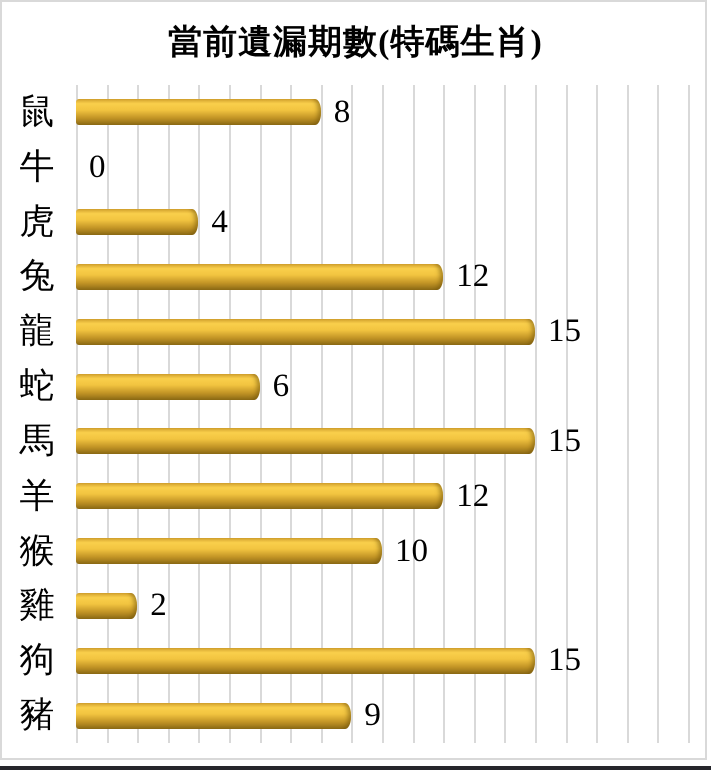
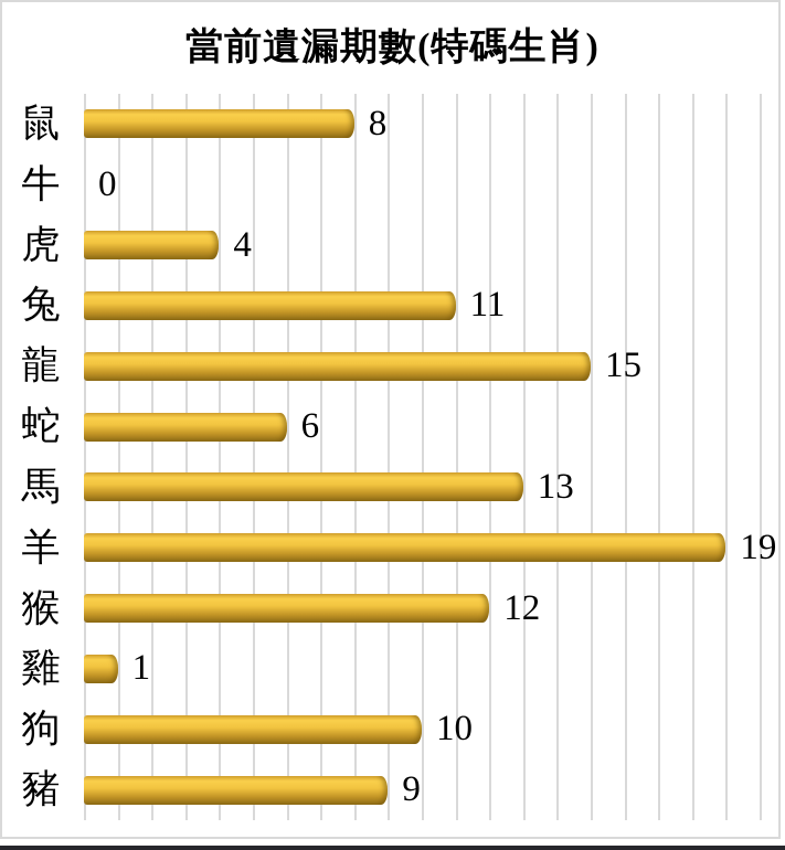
兔: 12 -> 11
馬: 15 -> 13
羊: 12 -> 19
猴: 10 -> 12
雞: 2 -> 1
狗: 15 -> 10
